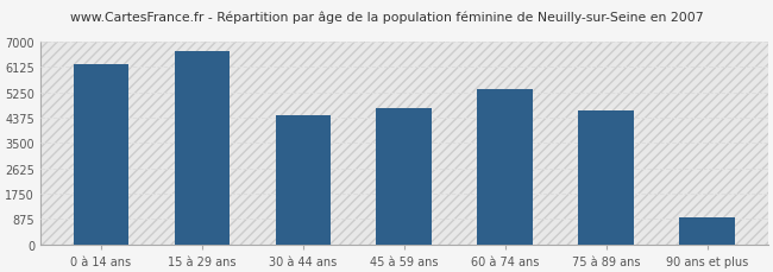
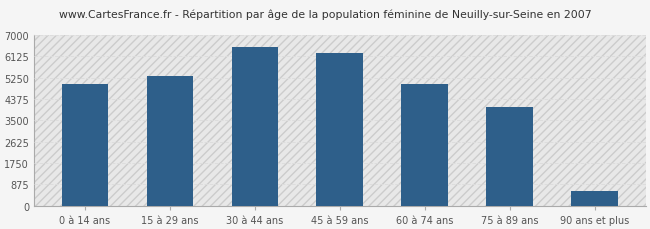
0 à 14 ans: 6200 -> 5000
15 à 29 ans: 6650 -> 5300
30 à 44 ans: 4450 -> 6500
45 à 59 ans: 4700 -> 6250
60 à 74 ans: 5350 -> 5000
75 à 89 ans: 4600 -> 4050
90 ans et plus: 950 -> 600
